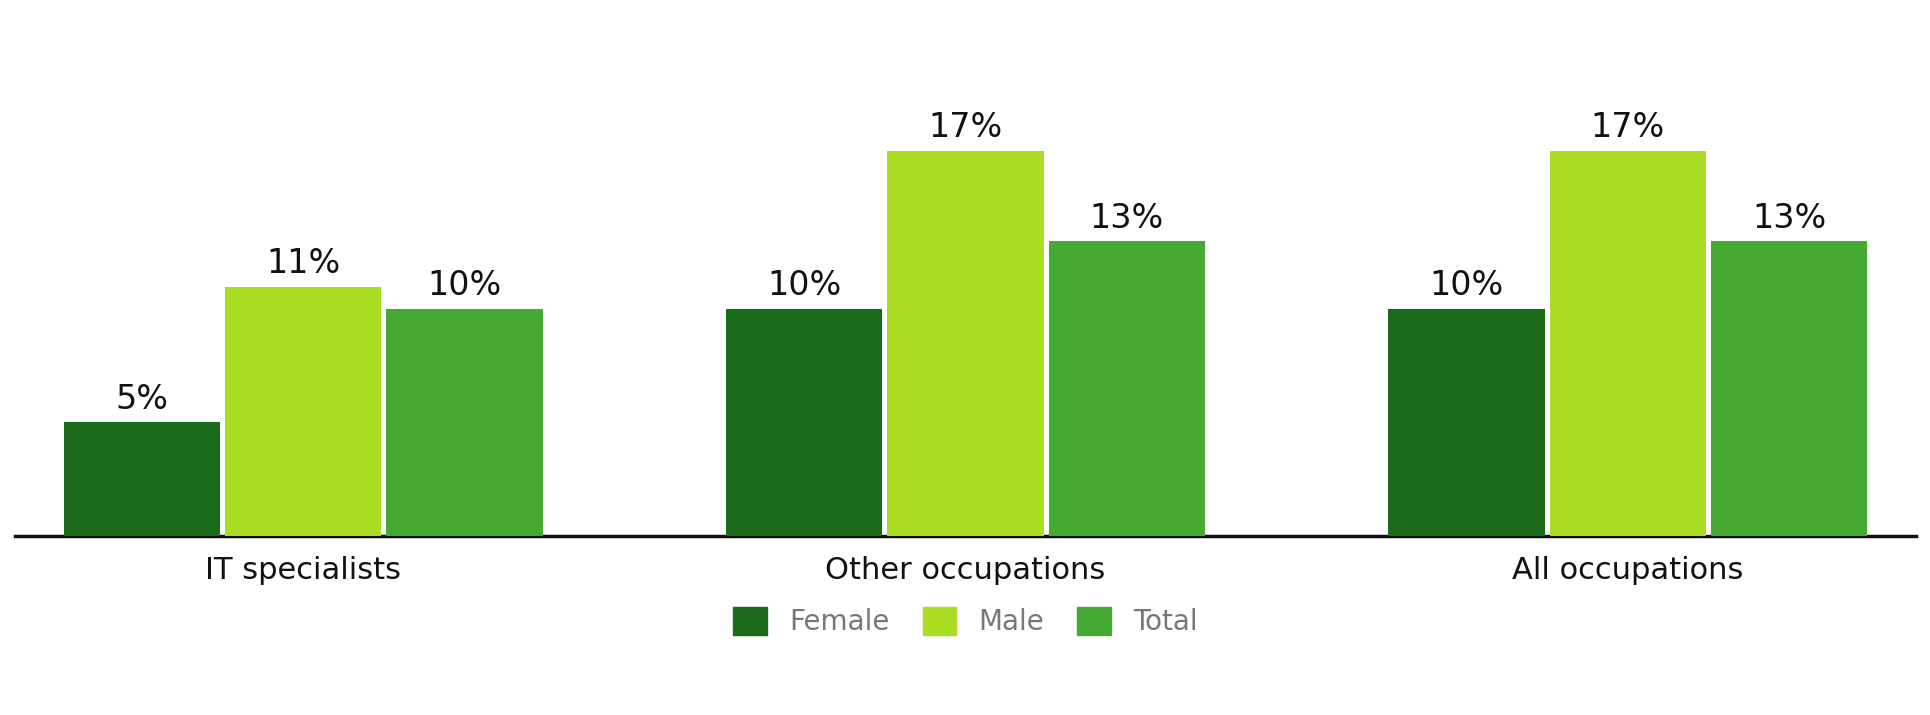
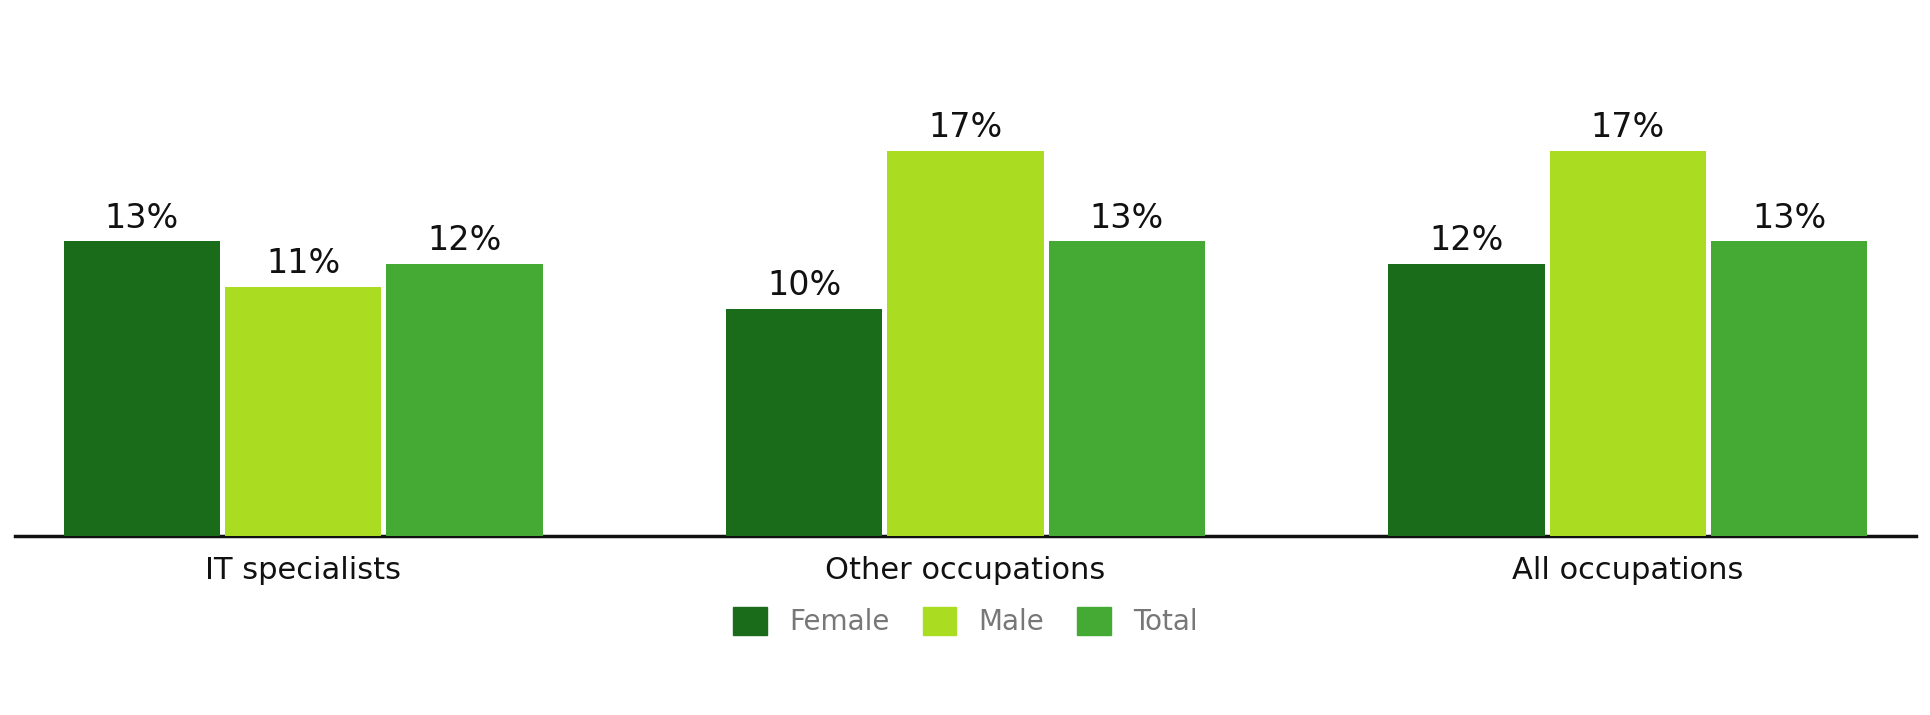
Female/IT specialists: 5% -> 13%
Total/IT specialists: 10% -> 12%
Female/All occupations: 10% -> 12%
